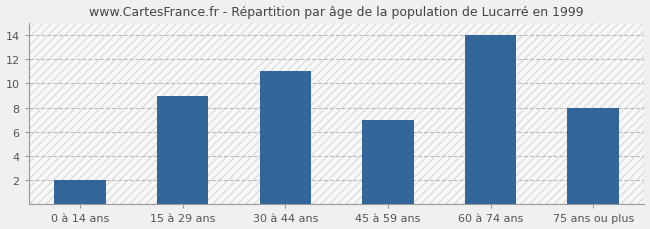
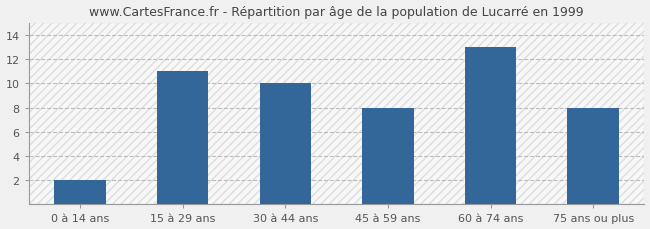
15 à 29 ans: 9 -> 11
30 à 44 ans: 11 -> 10
45 à 59 ans: 7 -> 8
60 à 74 ans: 14 -> 13
